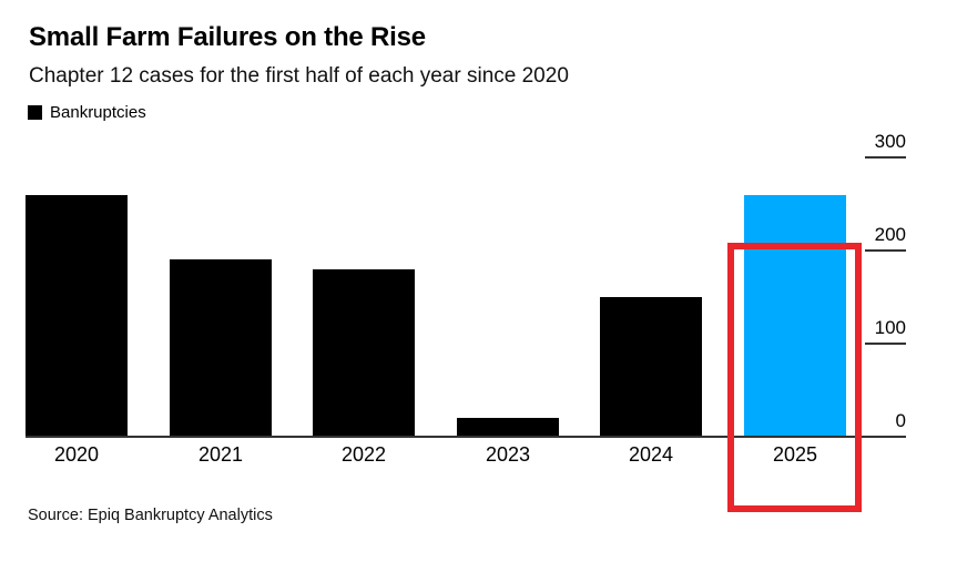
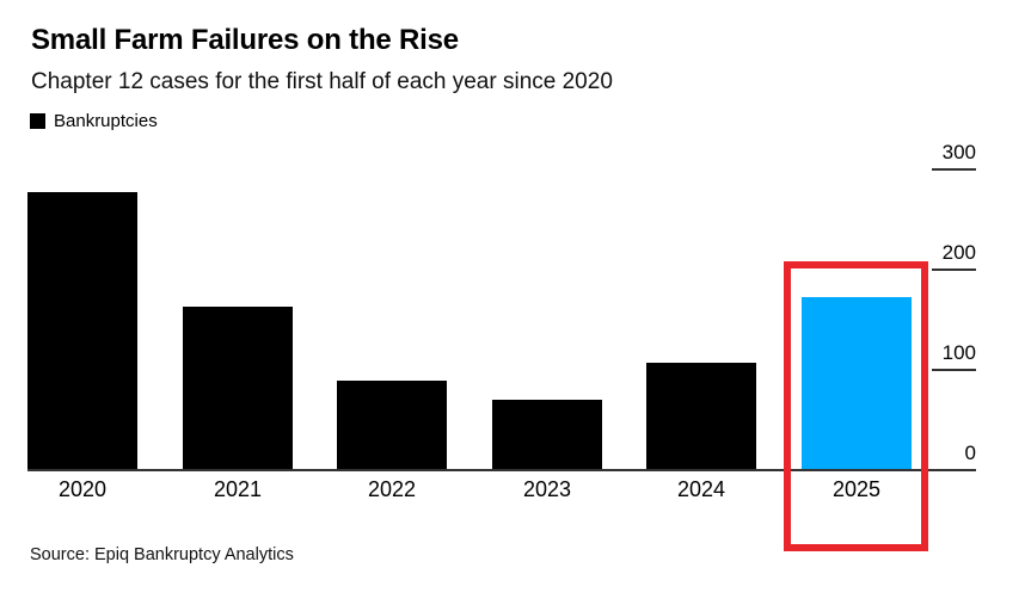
2020: 260 -> 280
2021: 190 -> 160
2022: 180 -> 90
2023: 20 -> 70
2024: 150 -> 110
2025: 260 -> 170
